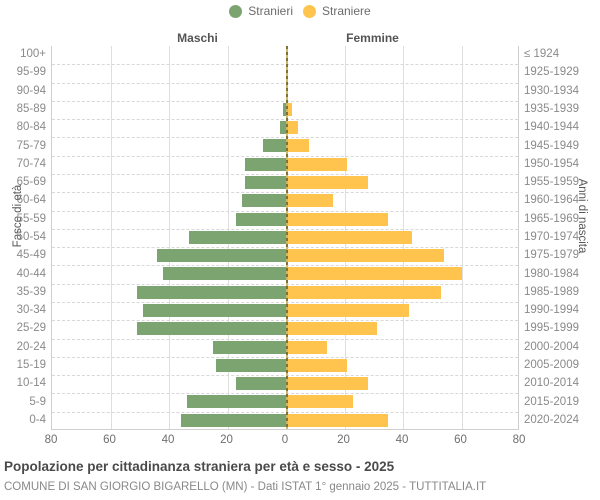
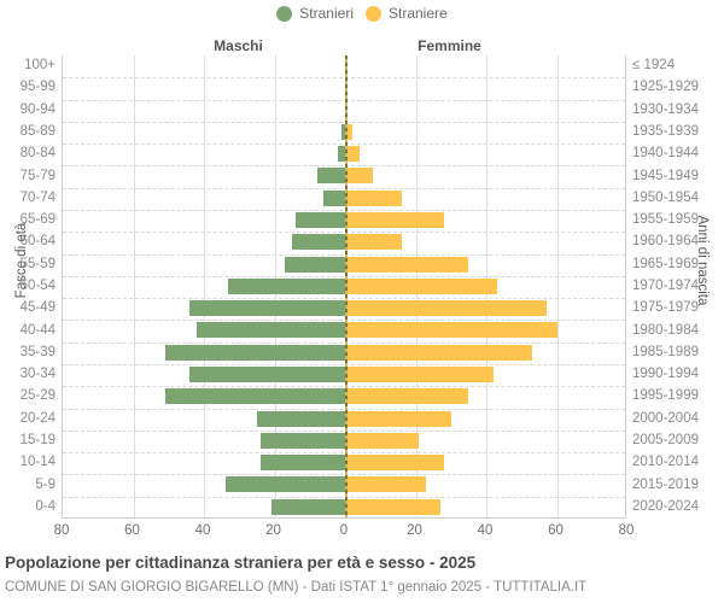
Stranieri/70-74: 14 -> 6
Straniere/70-74: 21 -> 16
Straniere/45-49: 54 -> 57
Stranieri/30-34: 49 -> 44
Straniere/25-29: 31 -> 35
Straniere/20-24: 14 -> 30
Stranieri/10-14: 17 -> 24
Stranieri/0-4: 36 -> 21
Straniere/0-4: 35 -> 27
